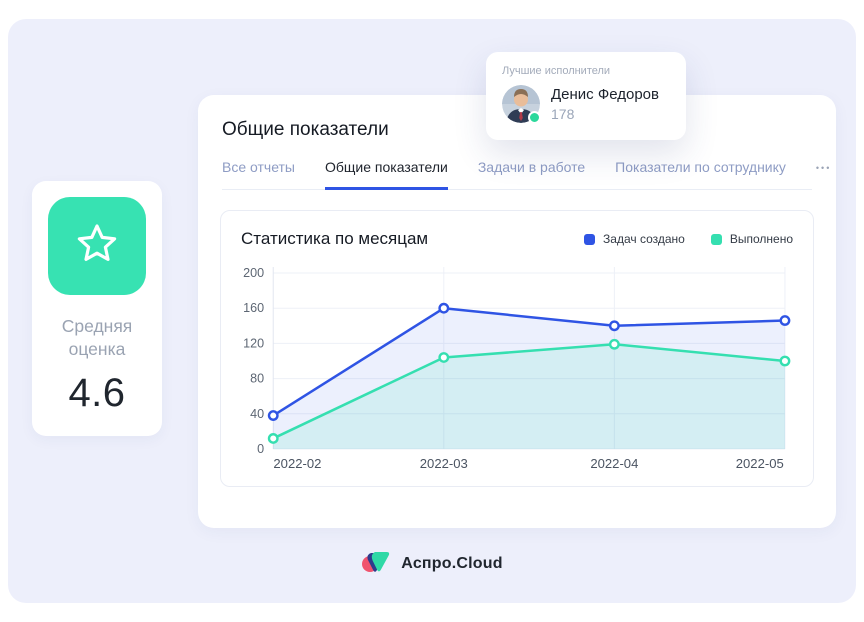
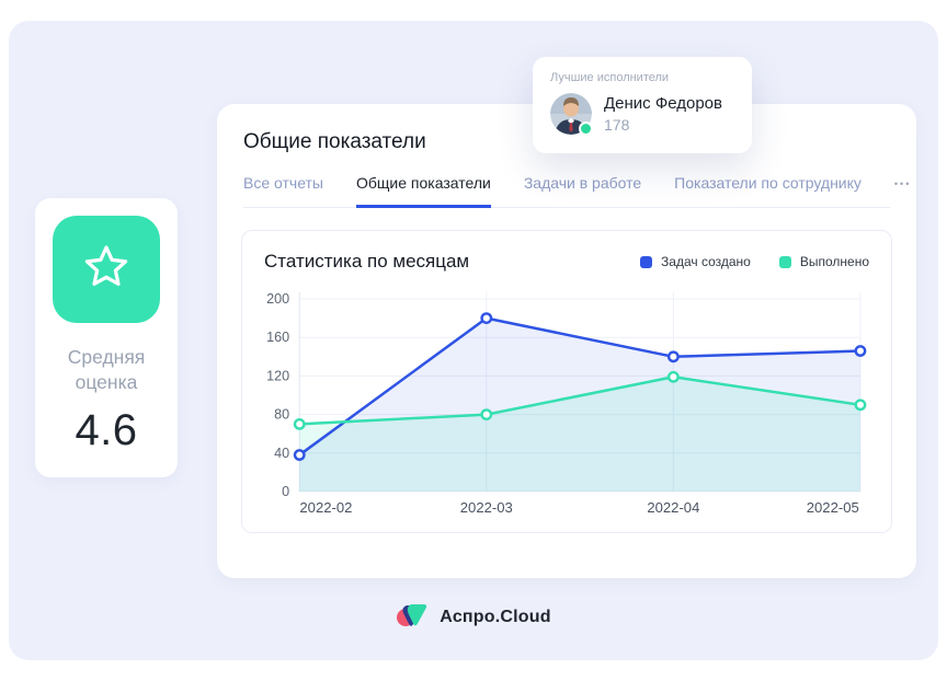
Выполнено/2022-02: 10 -> 70
Задач создано/2022-03: 160 -> 180
Выполнено/2022-03: 100 -> 80
Выполнено/2022-05: 100 -> 90
